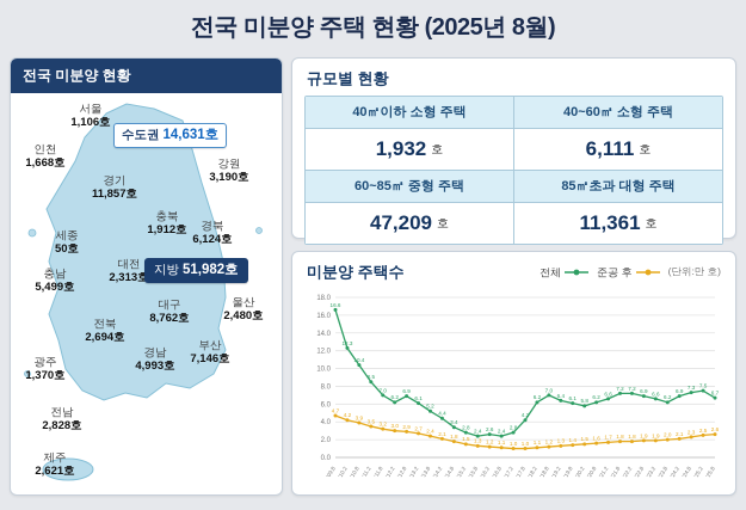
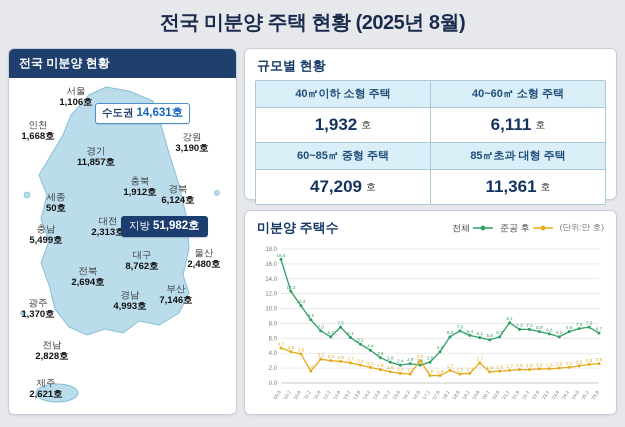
준공 후/'11.2: 3.5 -> 1.6
전체/'12.8: 6.9 -> 7.5
준공 후/'16.8: 1.1 -> 3.0
준공 후/'18.2: 1.1 -> 1.7
준공 후/'19.8: 1.4 -> 2.7
전체/'21.2: 6.6 -> 8.1
